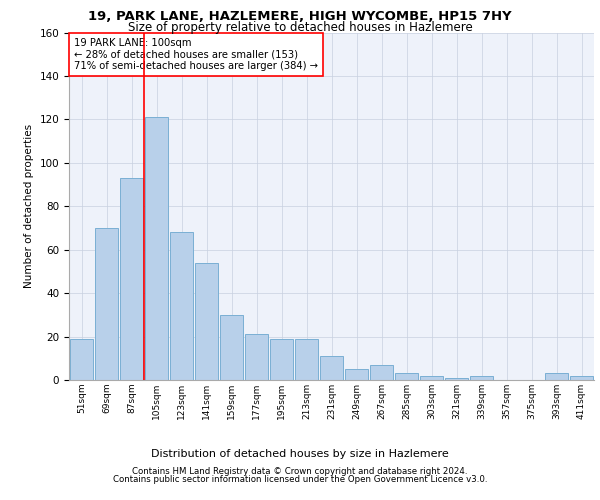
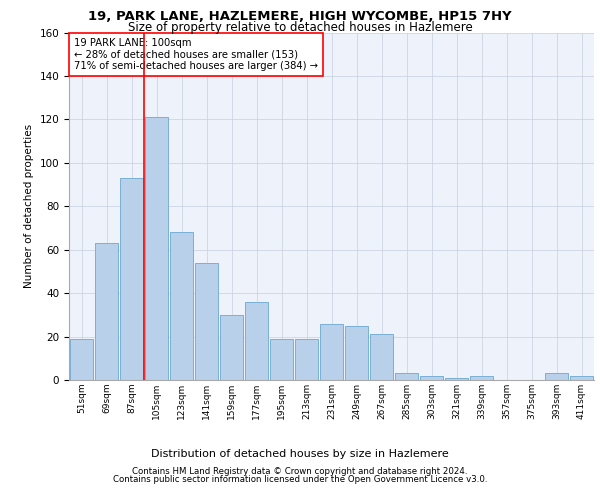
69sqm: 70 -> 63
177sqm: 21 -> 36
231sqm: 11 -> 26
249sqm: 5 -> 25
267sqm: 7 -> 21
